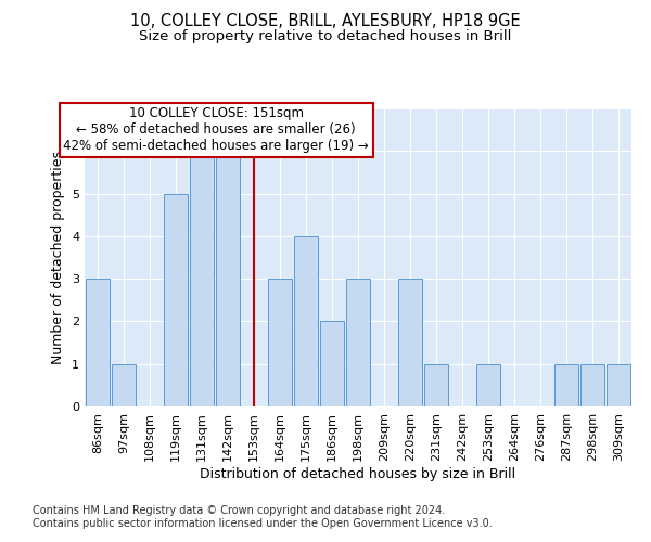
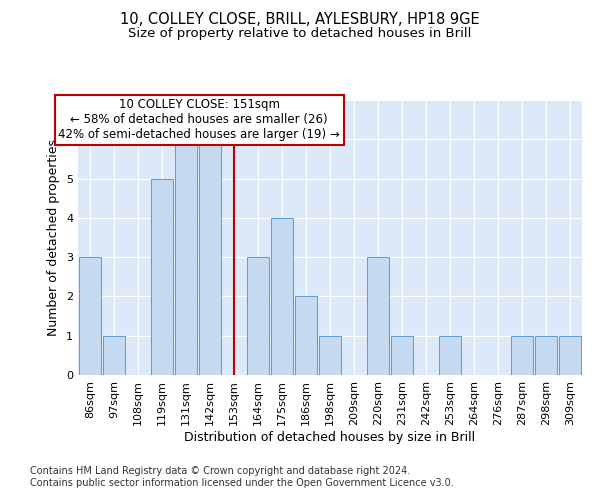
198sqm: 3 -> 1
